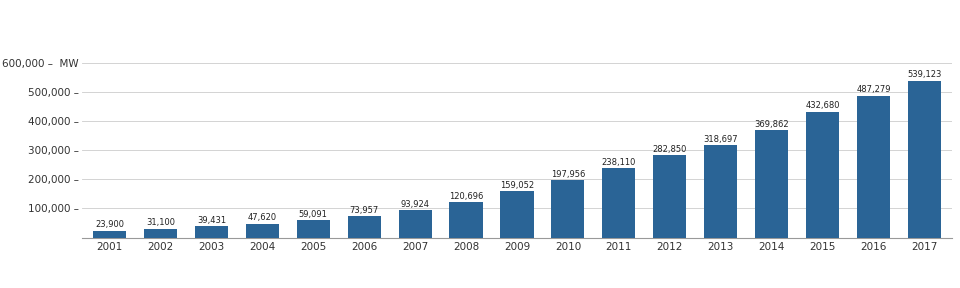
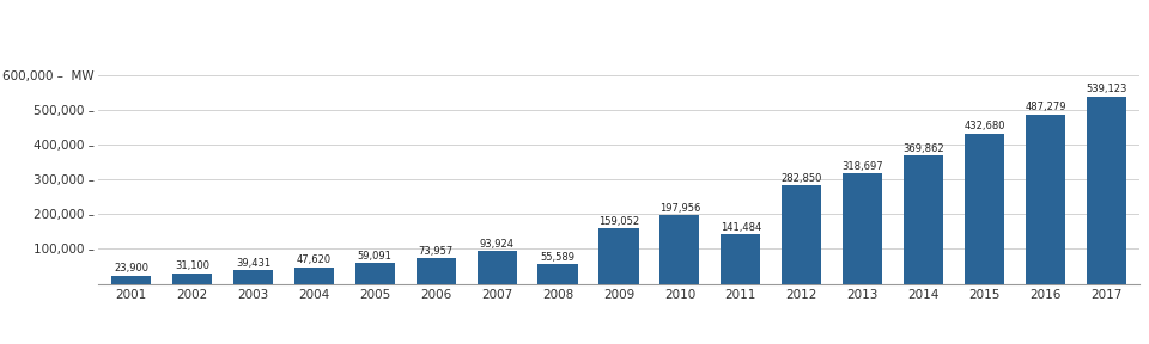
2008: 120,696 -> 55,589
2011: 238,110 -> 141,484
